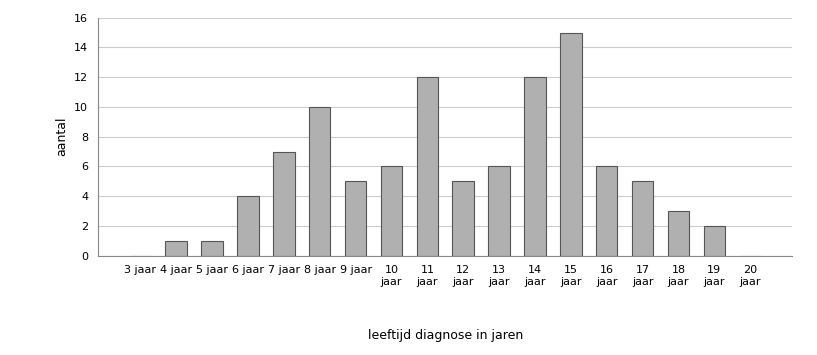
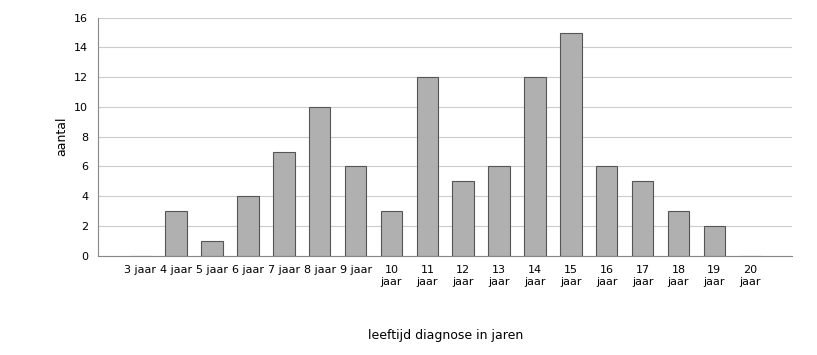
4 jaar: 1 -> 3
9 jaar: 5 -> 6
10 jaar: 6 -> 3
